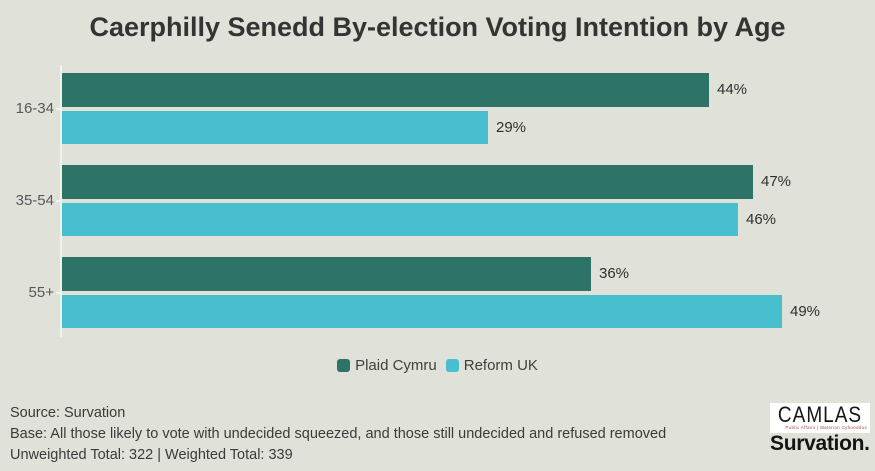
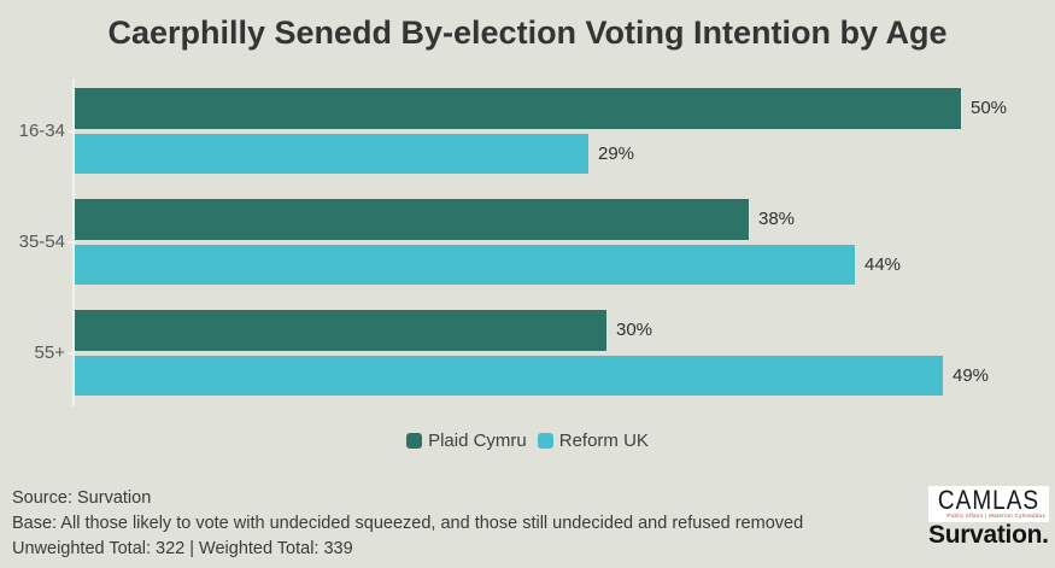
Plaid Cymru/16-34: 44% -> 50%
Plaid Cymru/35-54: 47% -> 38%
Reform UK/35-54: 46% -> 44%
Plaid Cymru/55+: 36% -> 30%
